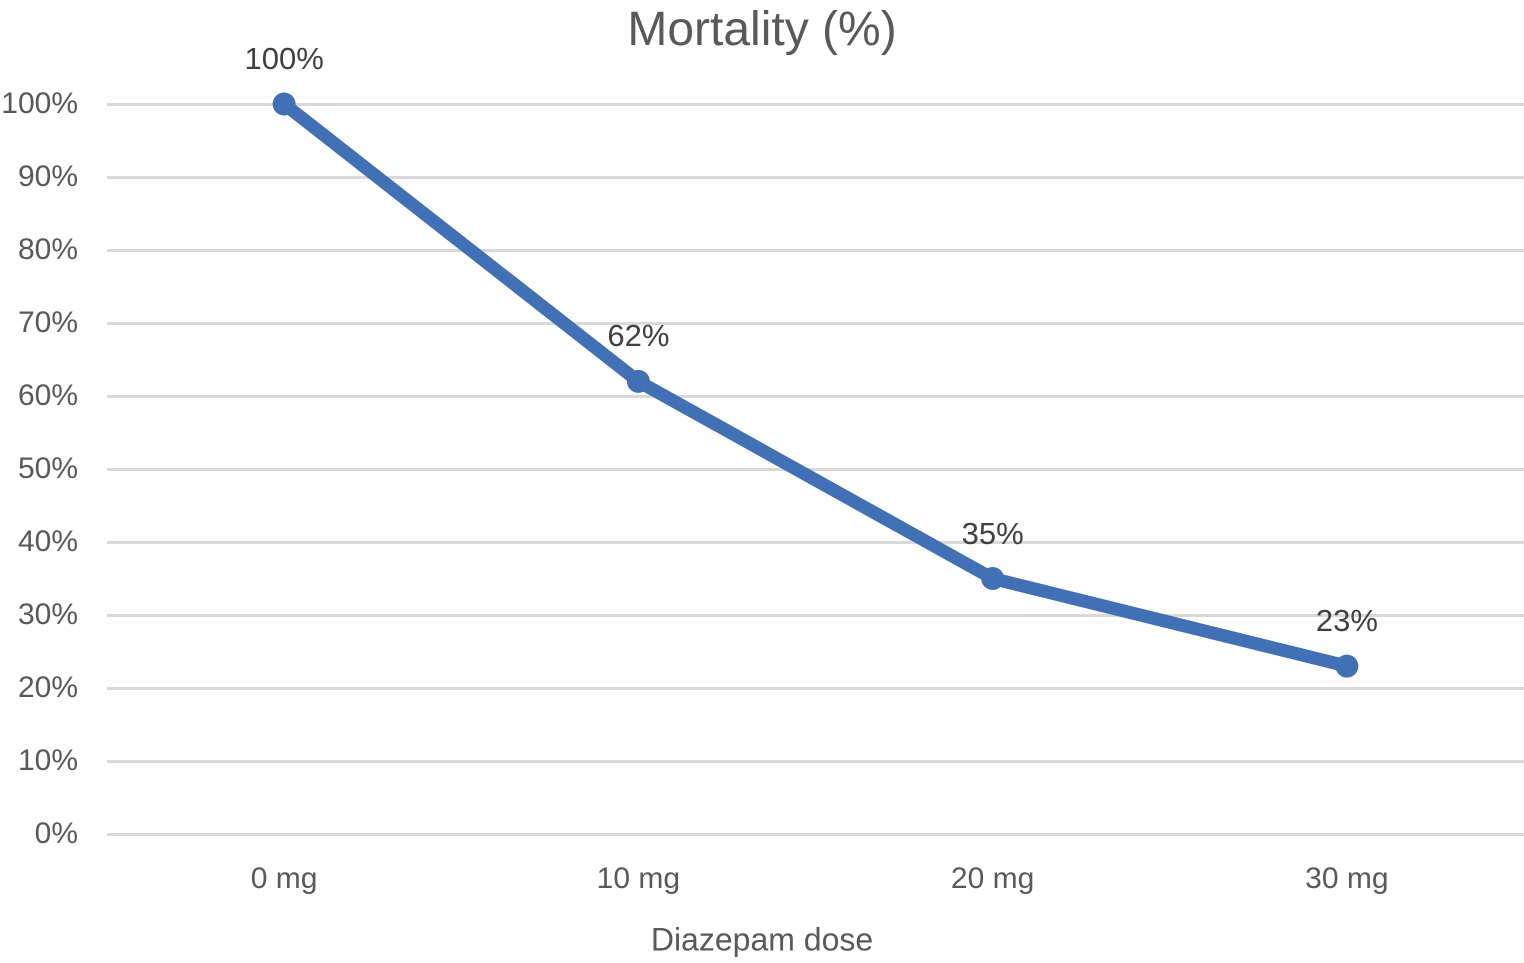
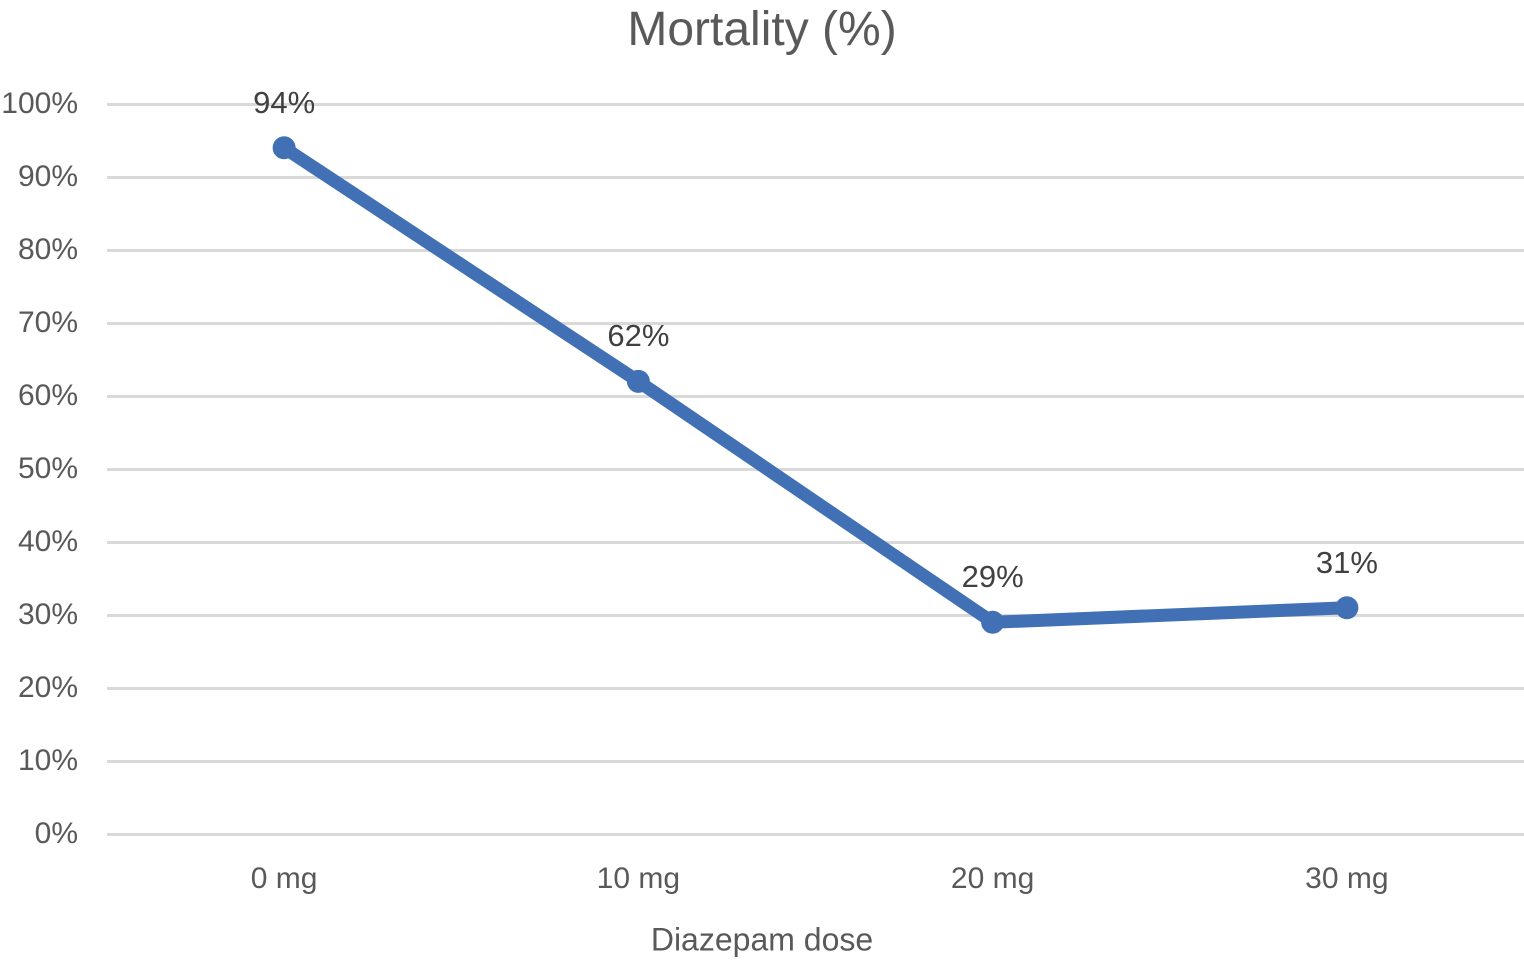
0 mg: 100% -> 94%
20 mg: 35% -> 29%
30 mg: 23% -> 31%
